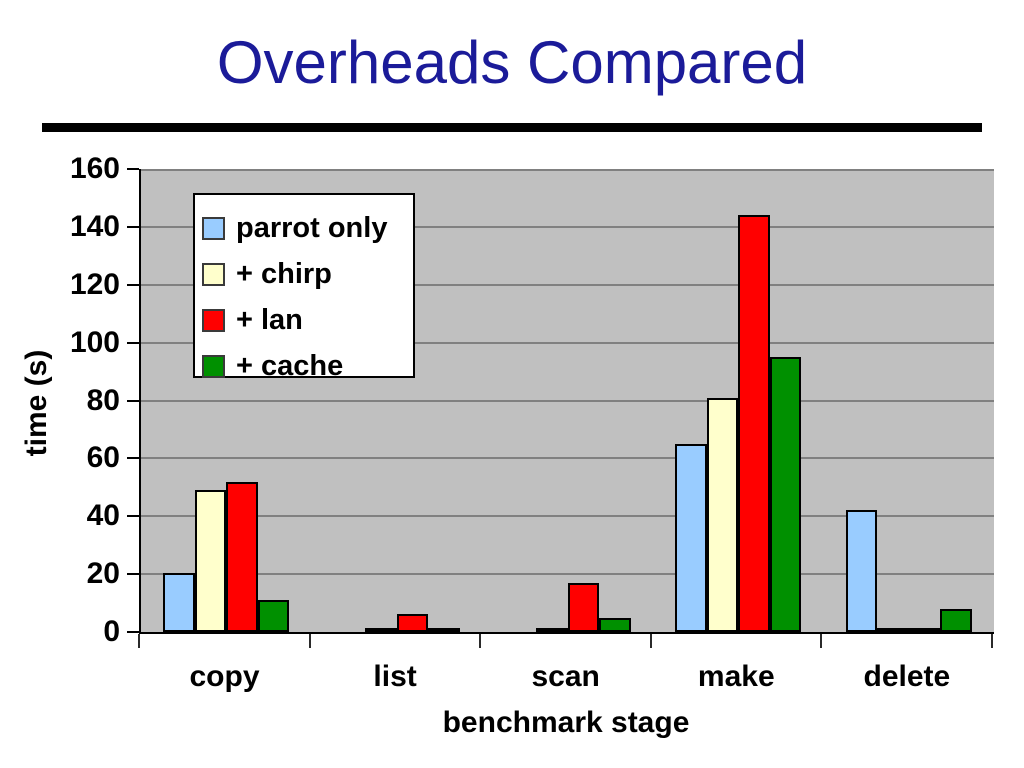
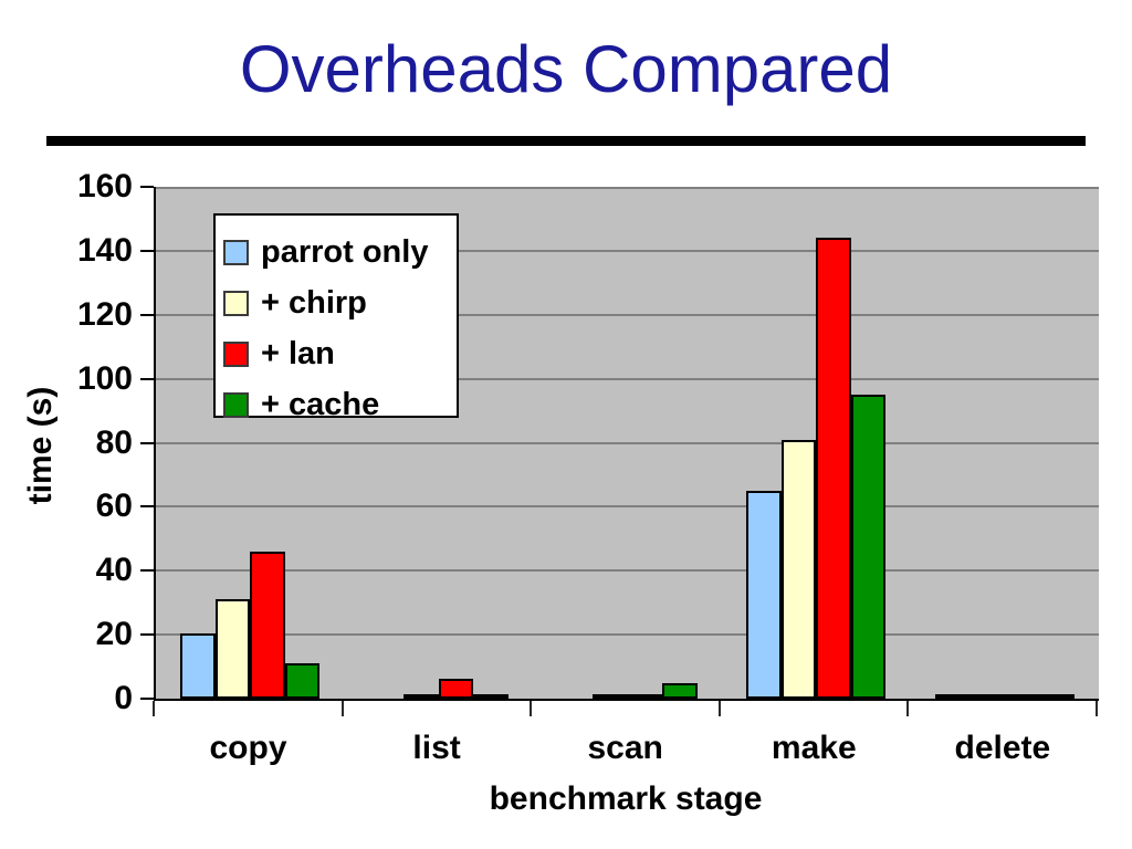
+ chirp/copy: 49 -> 31
+ lan/copy: 52 -> 46
+ lan/scan: 17 -> 2
parrot only/delete: 42 -> 1
+ cache/delete: 8 -> 1
